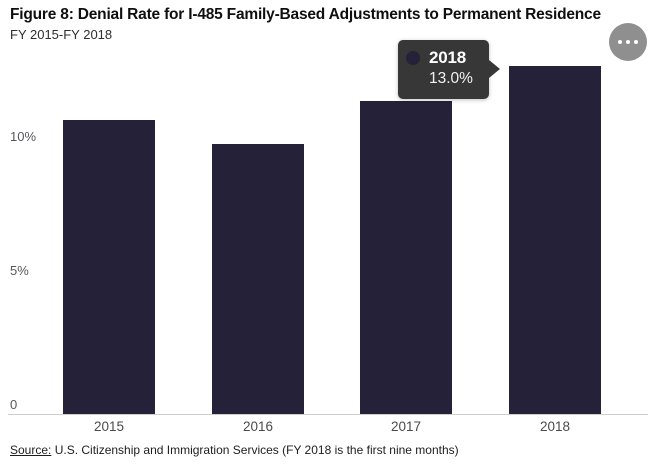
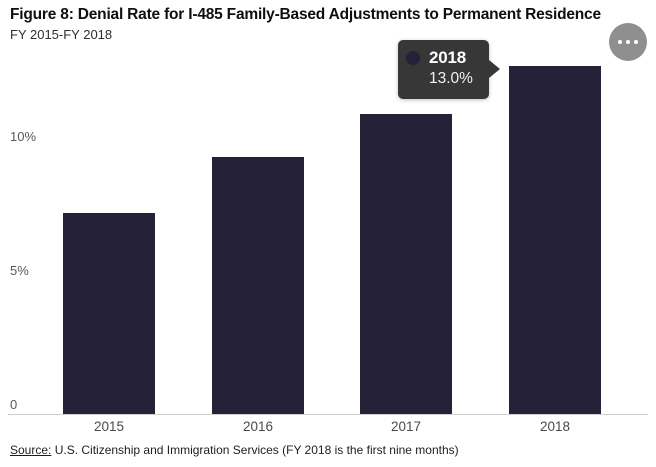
2015: 11.0% -> 7.5%
2016: 10.1% -> 9.6%
2017: 11.7% -> 11.2%
